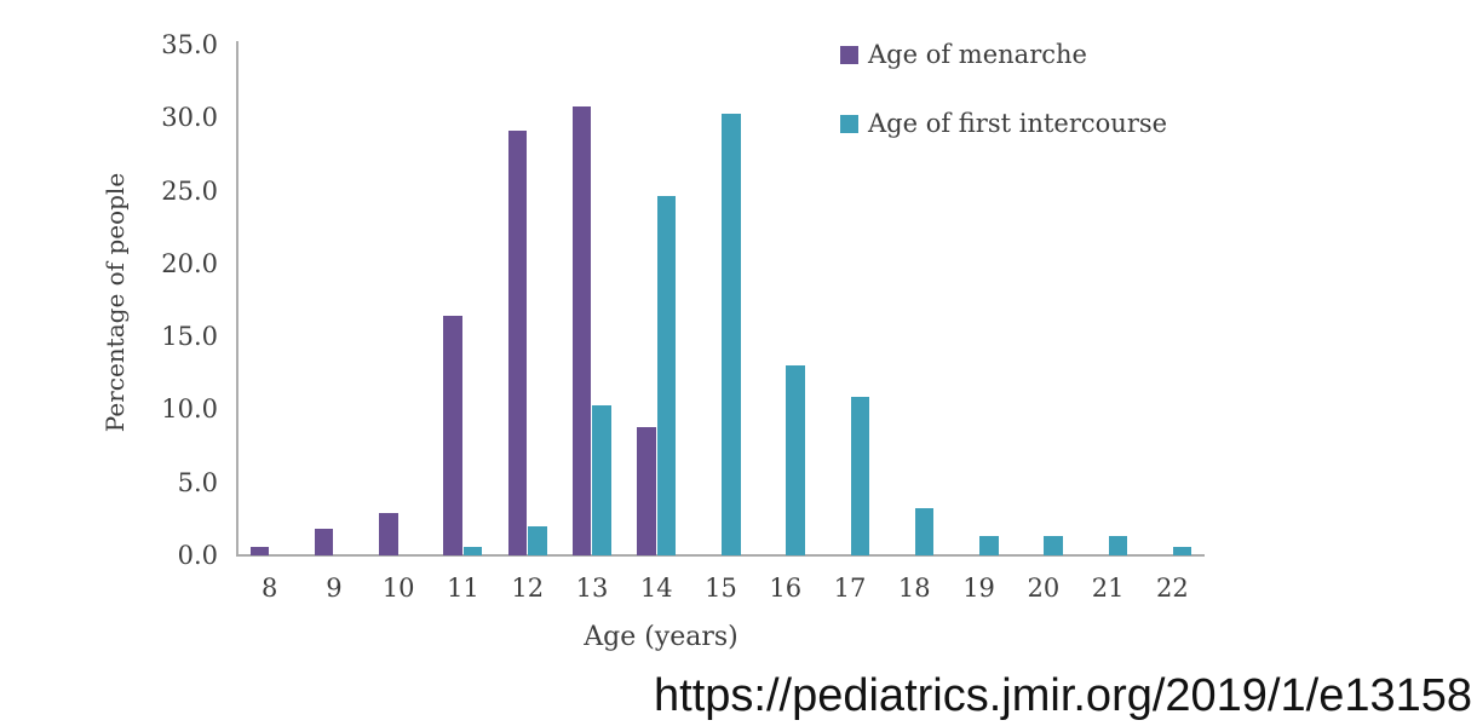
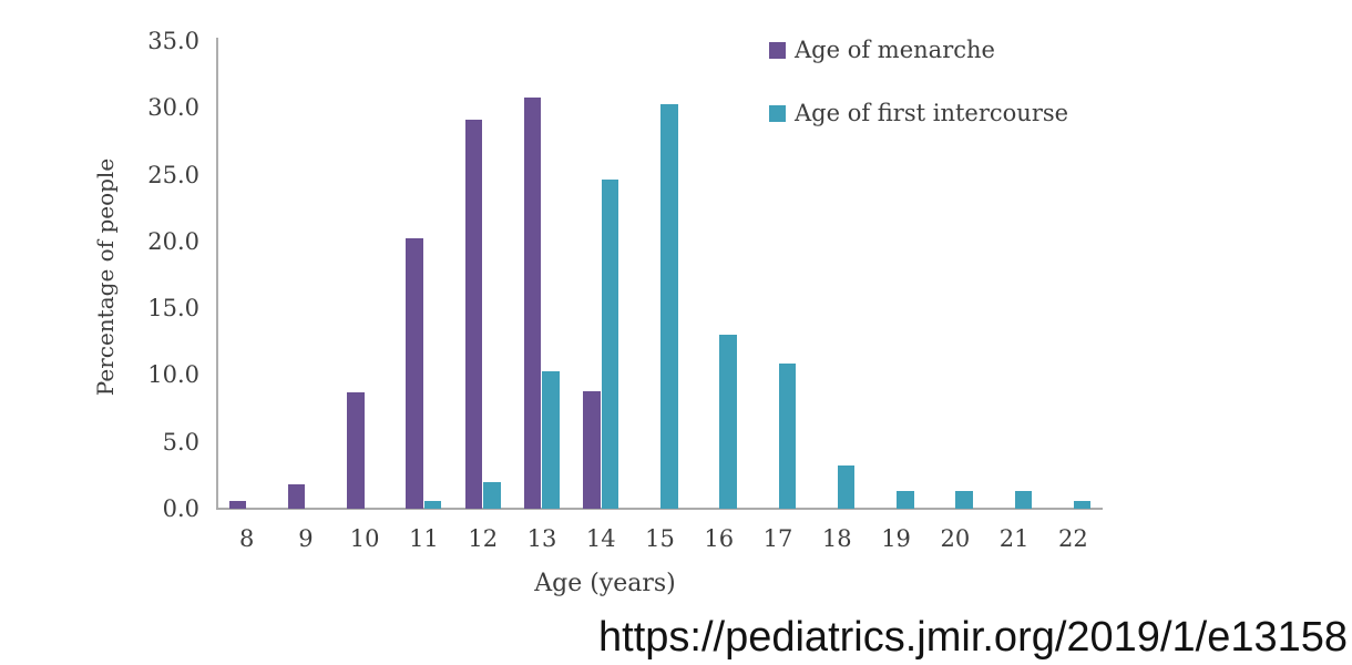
Age of menarche/10: 2.9 -> 8.7
Age of menarche/11: 16.4 -> 20.2
